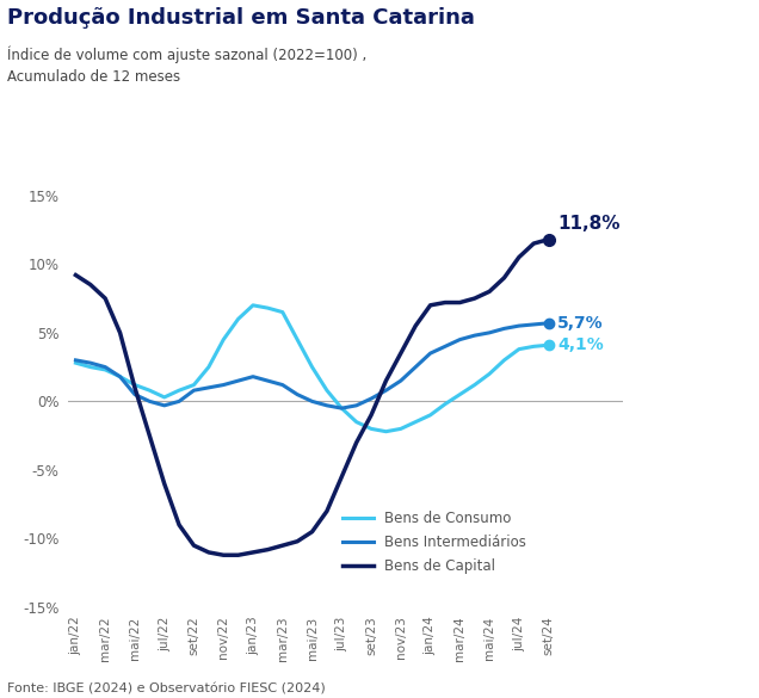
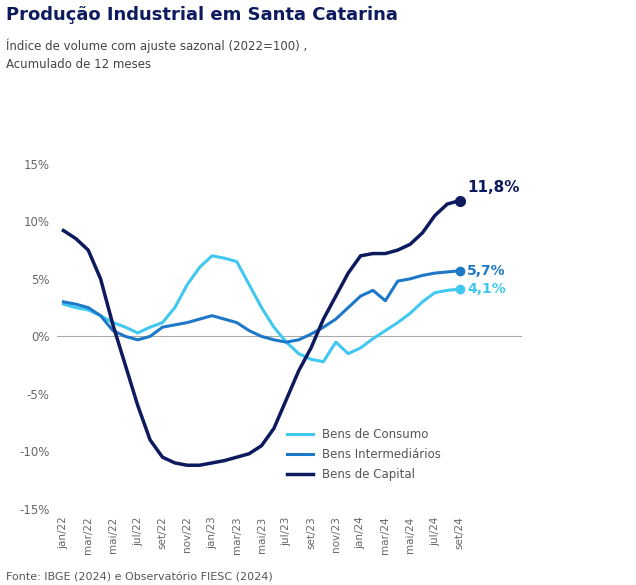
Bens de Consumo/nov/23: -2.0% -> -0.5%
Bens Intermediários/mar/24: 4.5% -> 3.1%
